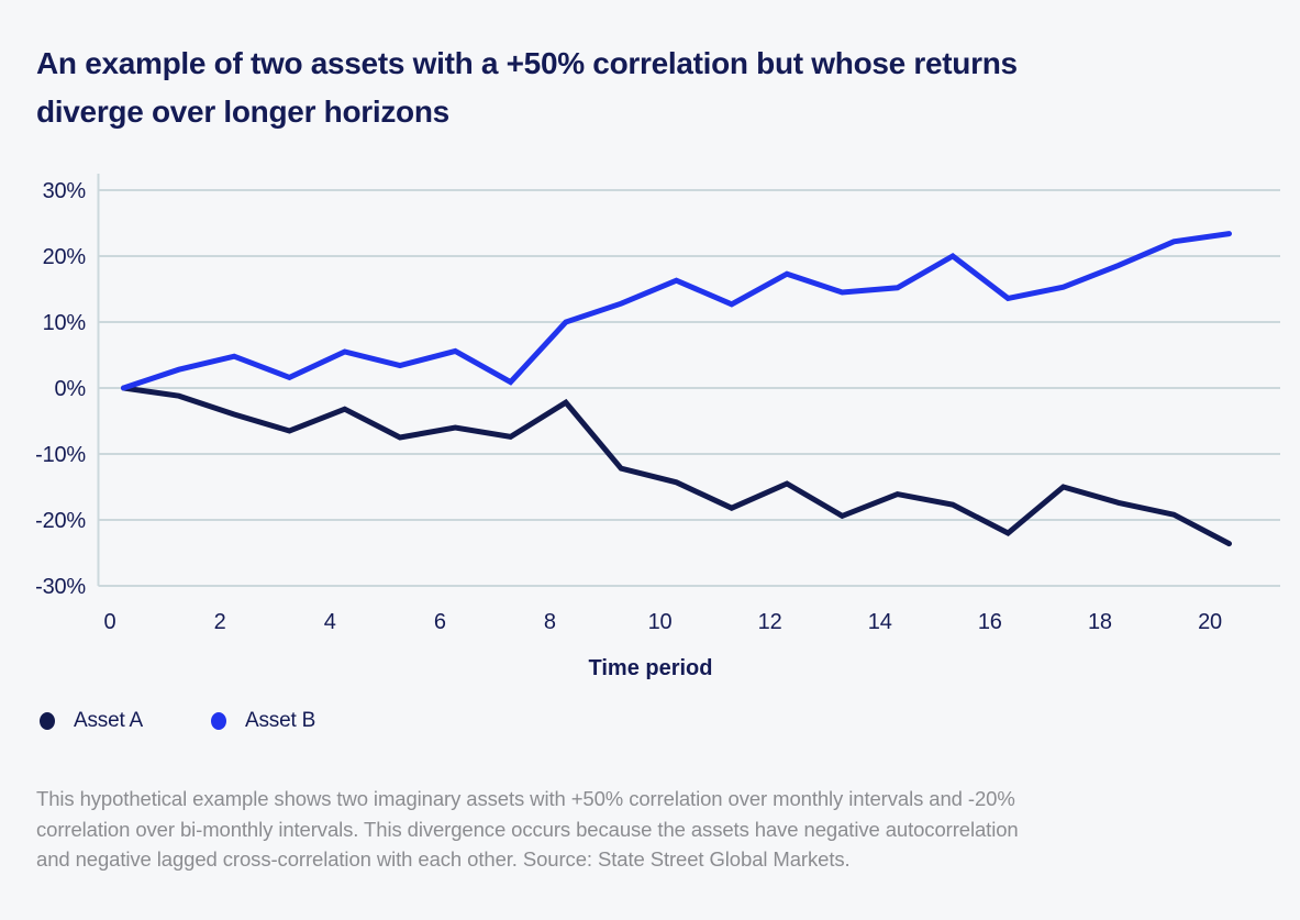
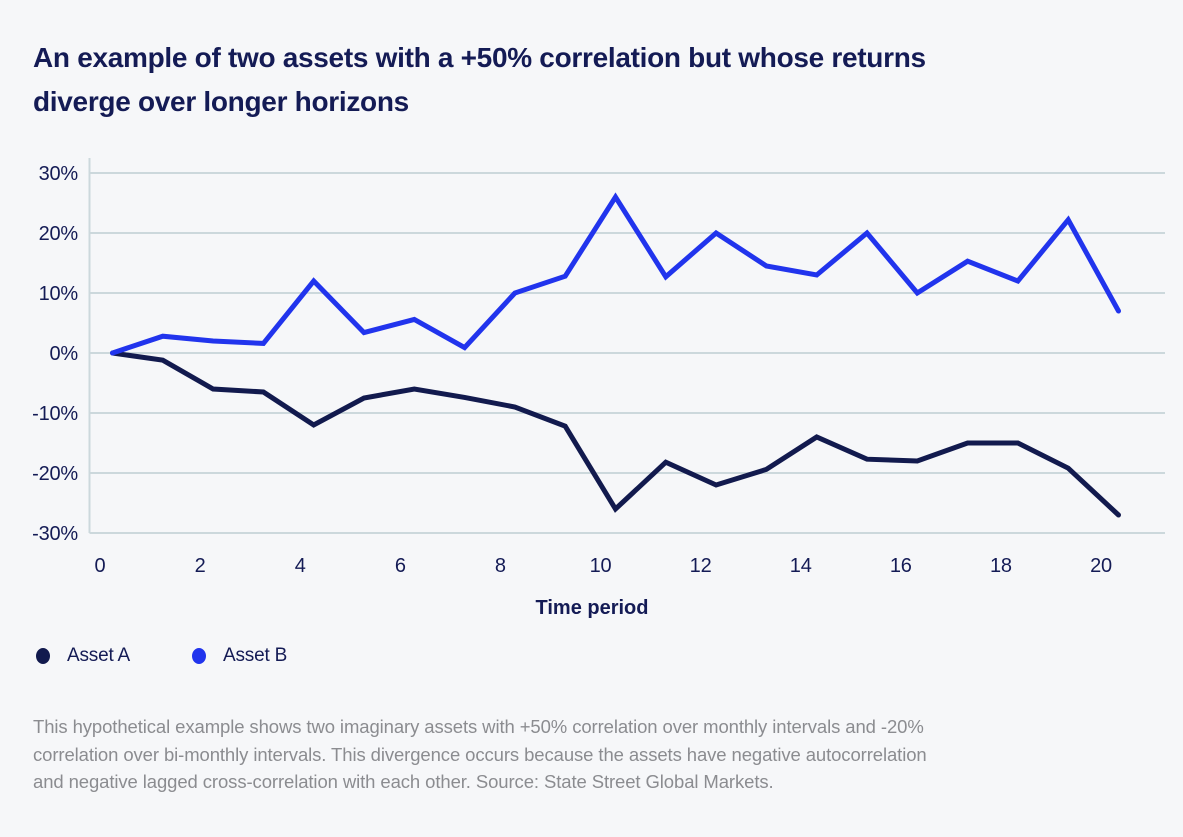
Asset A/2: -4% -> -6%
Asset B/2: 5% -> 2%
Asset A/4: -3% -> -12%
Asset B/4: 6% -> 12%
Asset A/8: -2% -> -9%
Asset A/10: -14% -> -26%
Asset B/10: 16% -> 26%
Asset A/12: -14% -> -22%
Asset B/12: 17% -> 20%
Asset A/14: -16% -> -14%
Asset B/14: 15% -> 13%
Asset A/16: -22% -> -18%
Asset B/16: 14% -> 10%
Asset A/18: -17% -> -15%
Asset B/18: 19% -> 12%
Asset A/20: -24% -> -27%
Asset B/20: 23% -> 7%
